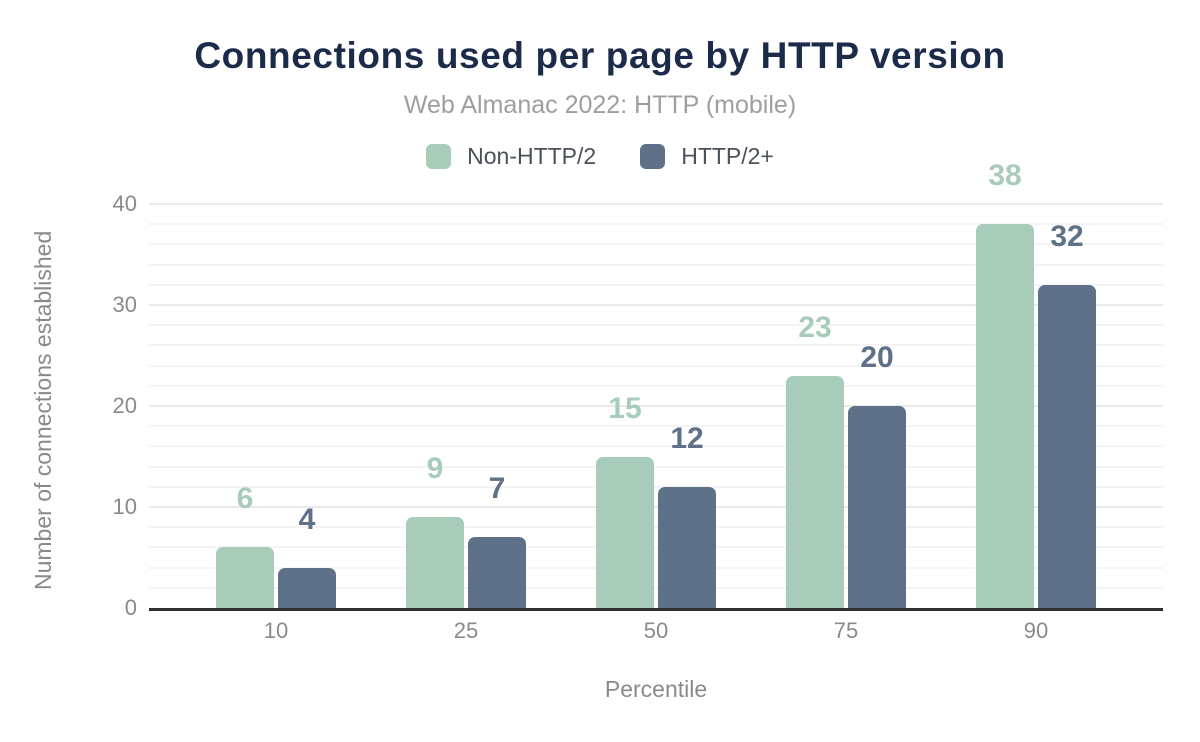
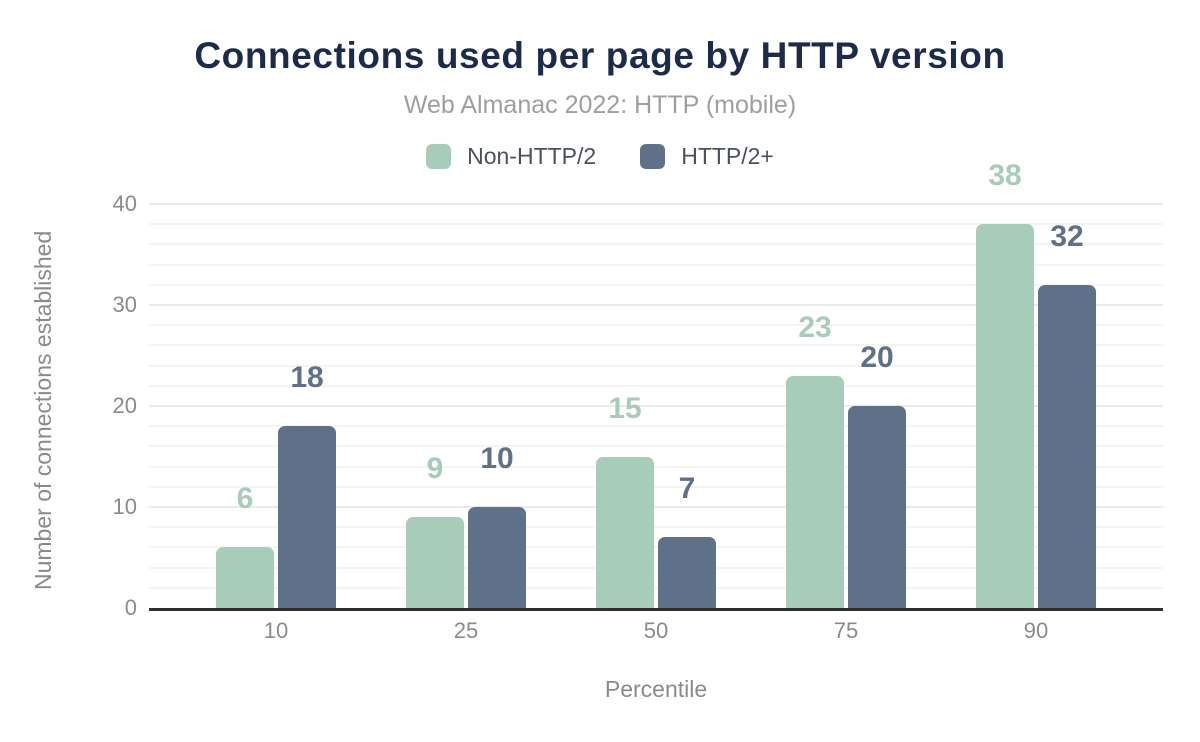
HTTP/2+/10: 4 -> 18
HTTP/2+/25: 7 -> 10
HTTP/2+/50: 12 -> 7
